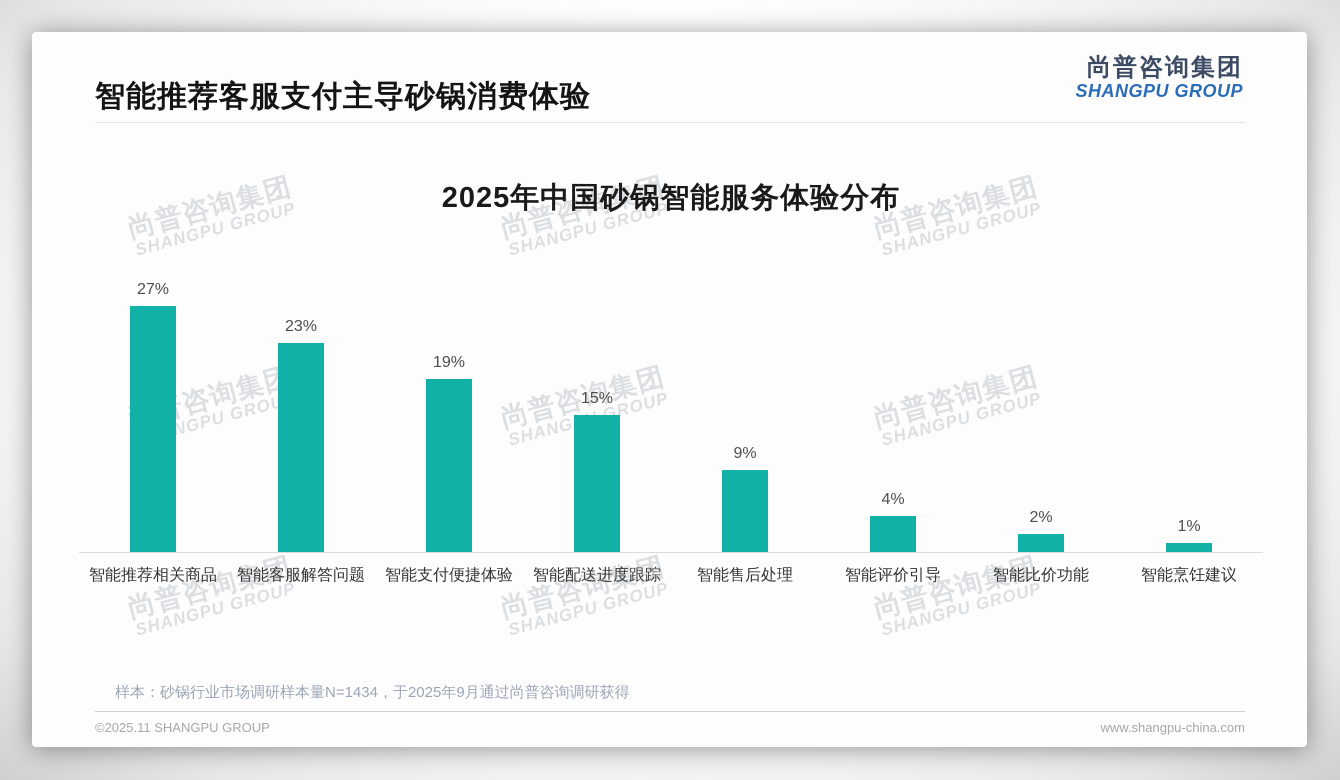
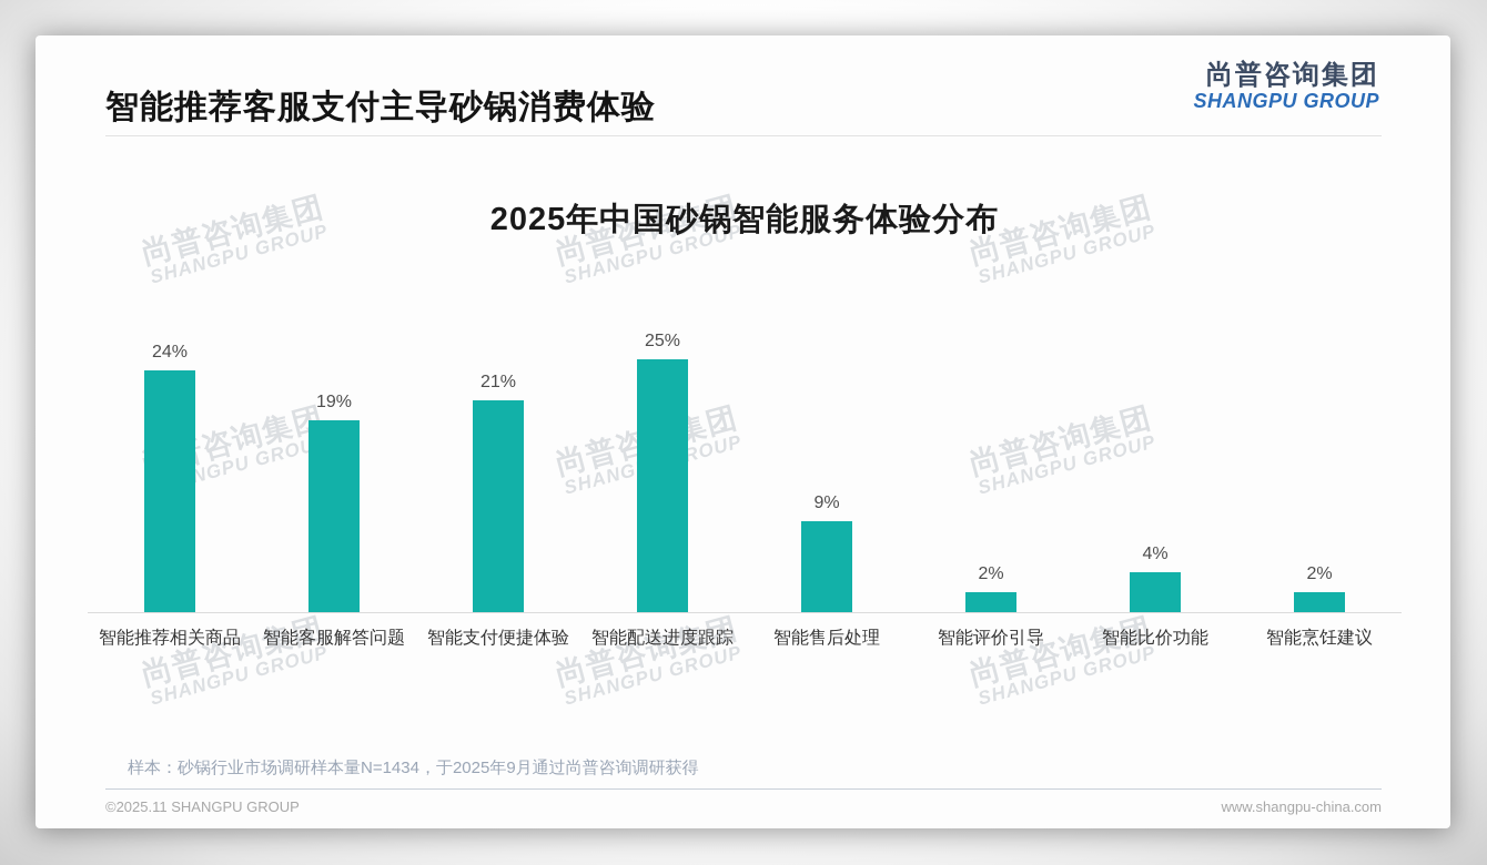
智能推荐相关商品: 27% -> 24%
智能客服解答问题: 23% -> 19%
智能支付便捷体验: 19% -> 21%
智能配送进度跟踪: 15% -> 25%
智能评价引导: 4% -> 2%
智能比价功能: 2% -> 4%
智能烹饪建议: 1% -> 2%
